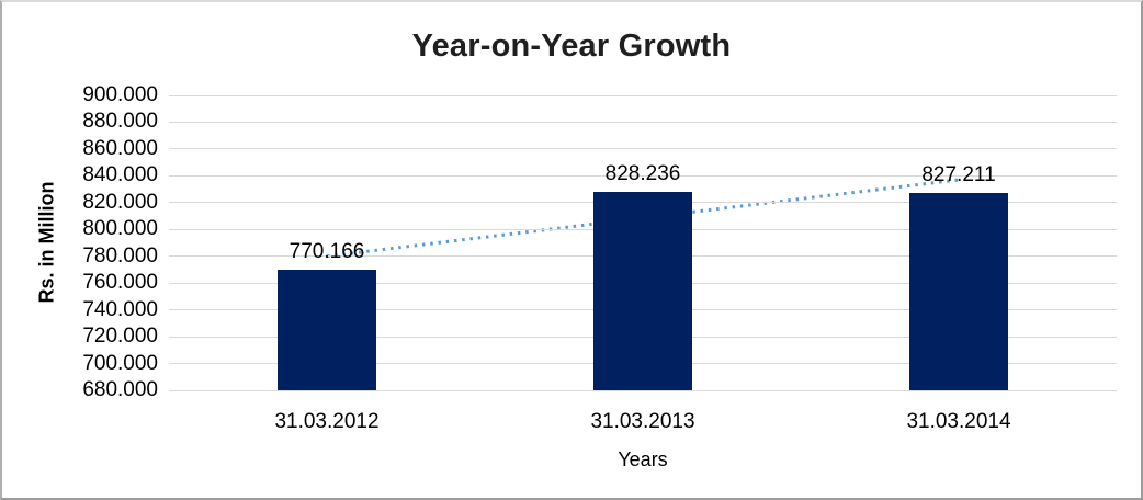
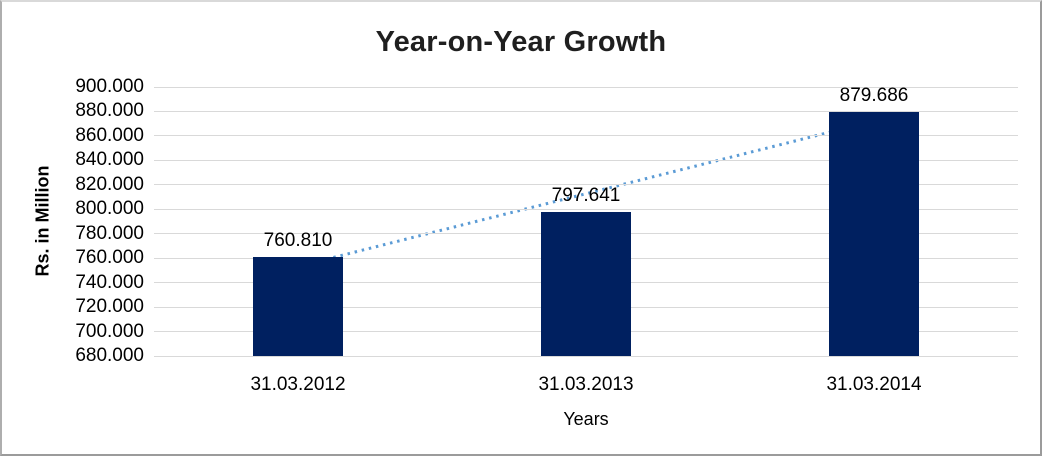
31.03.2012: 770.166 -> 760.810
31.03.2013: 828.236 -> 797.641
31.03.2014: 827.211 -> 879.686
